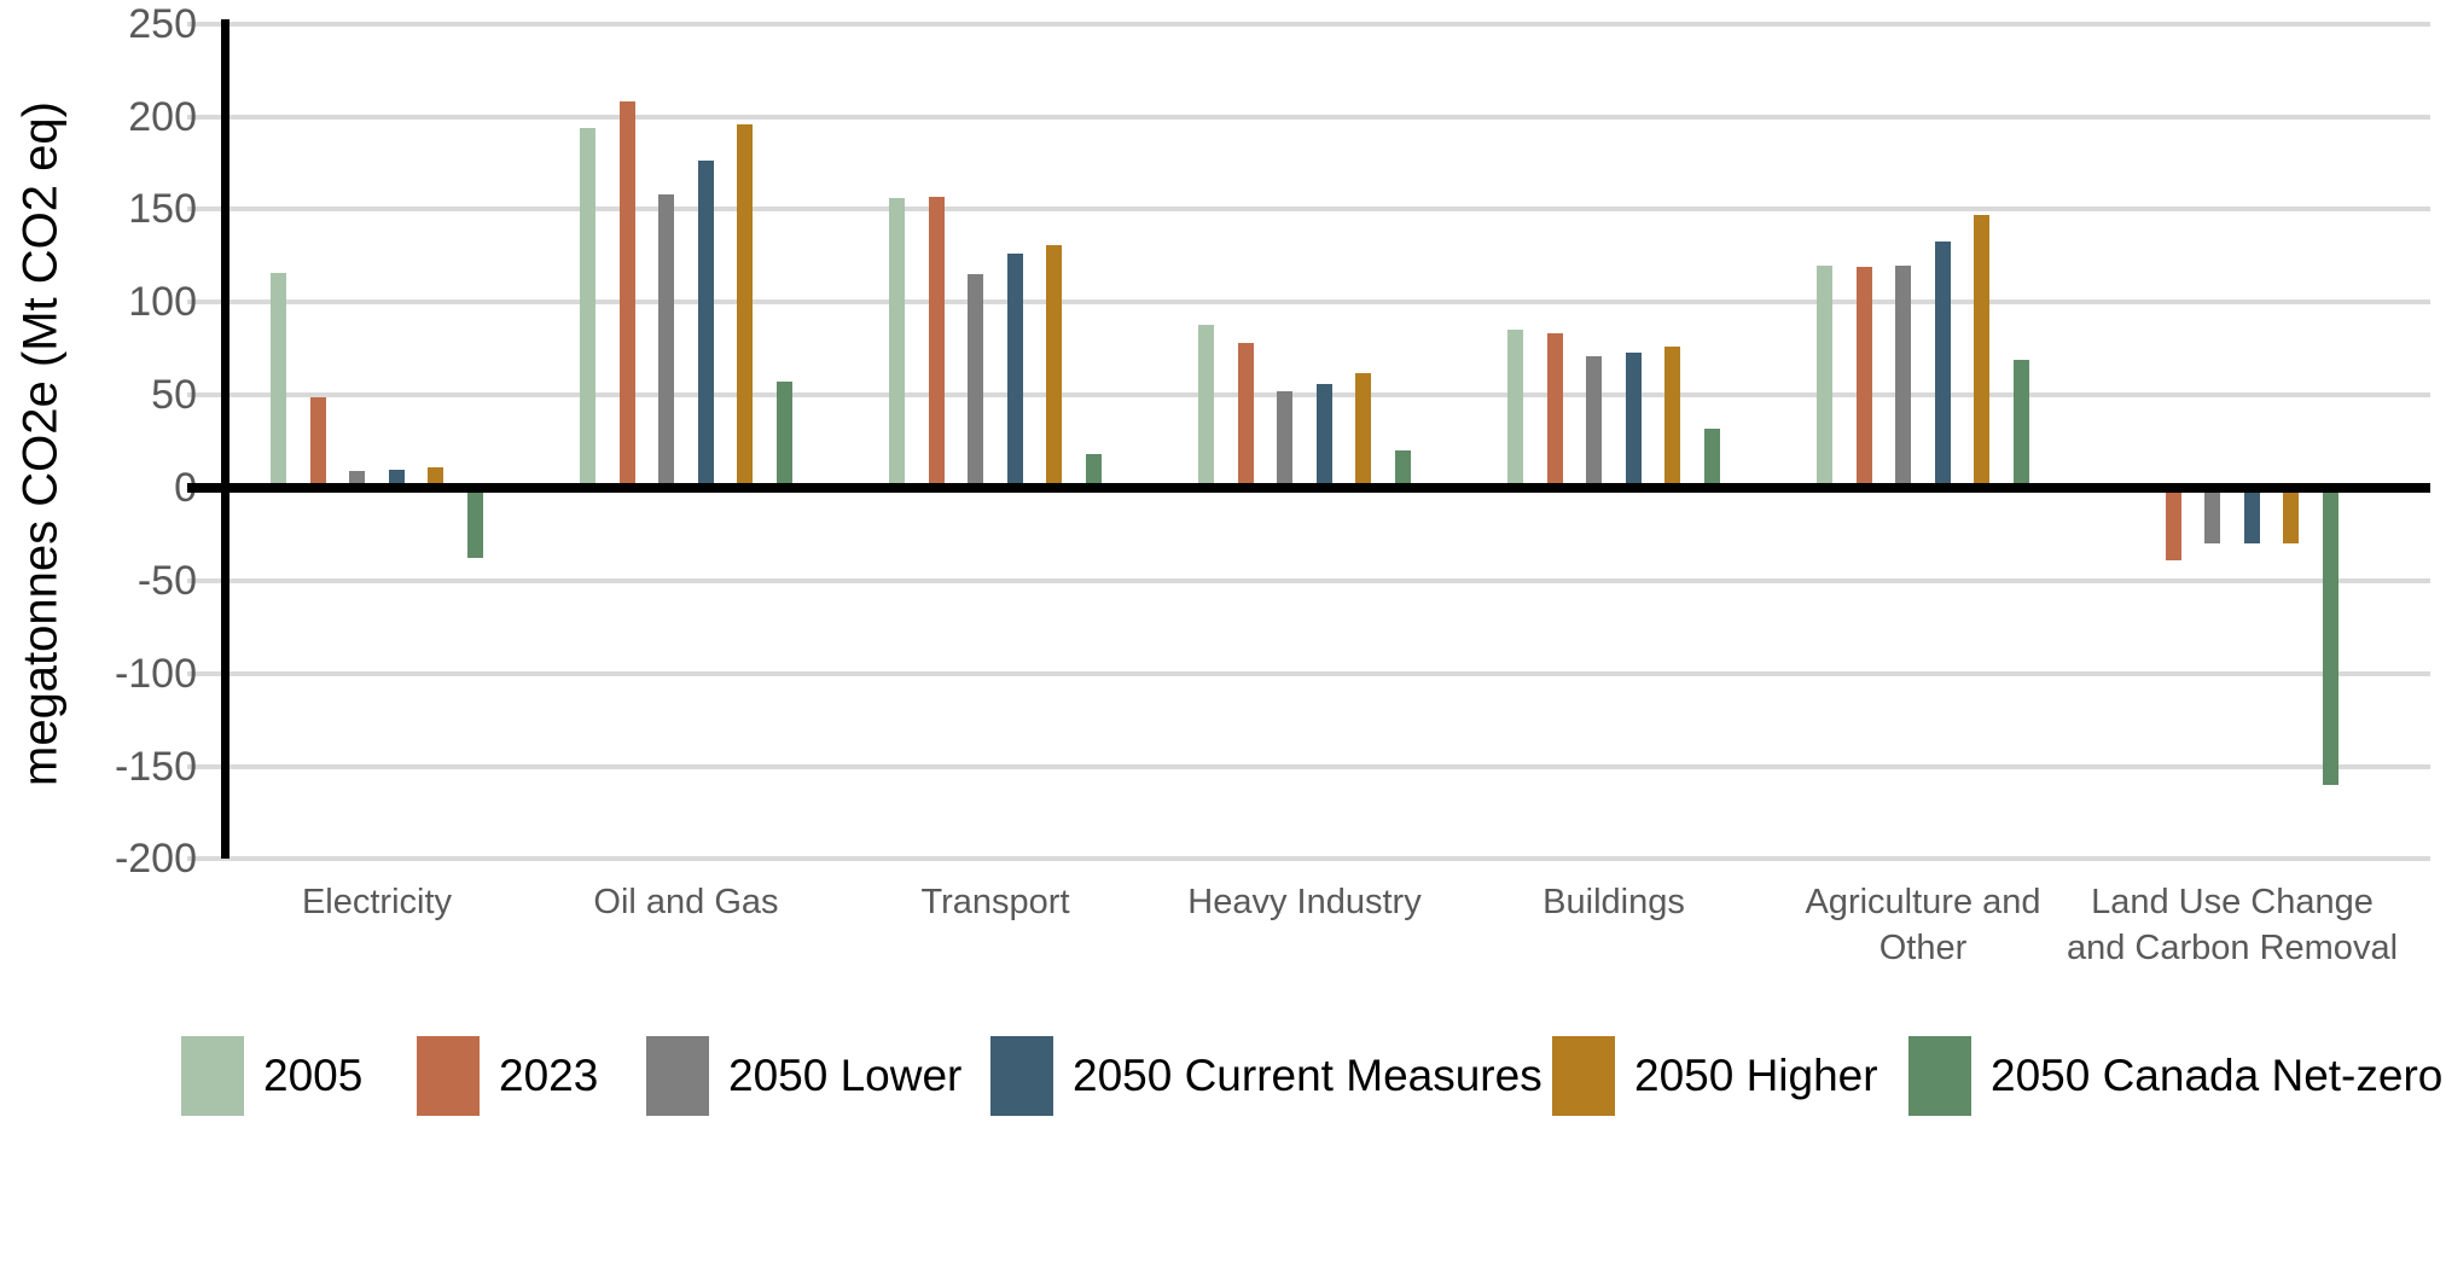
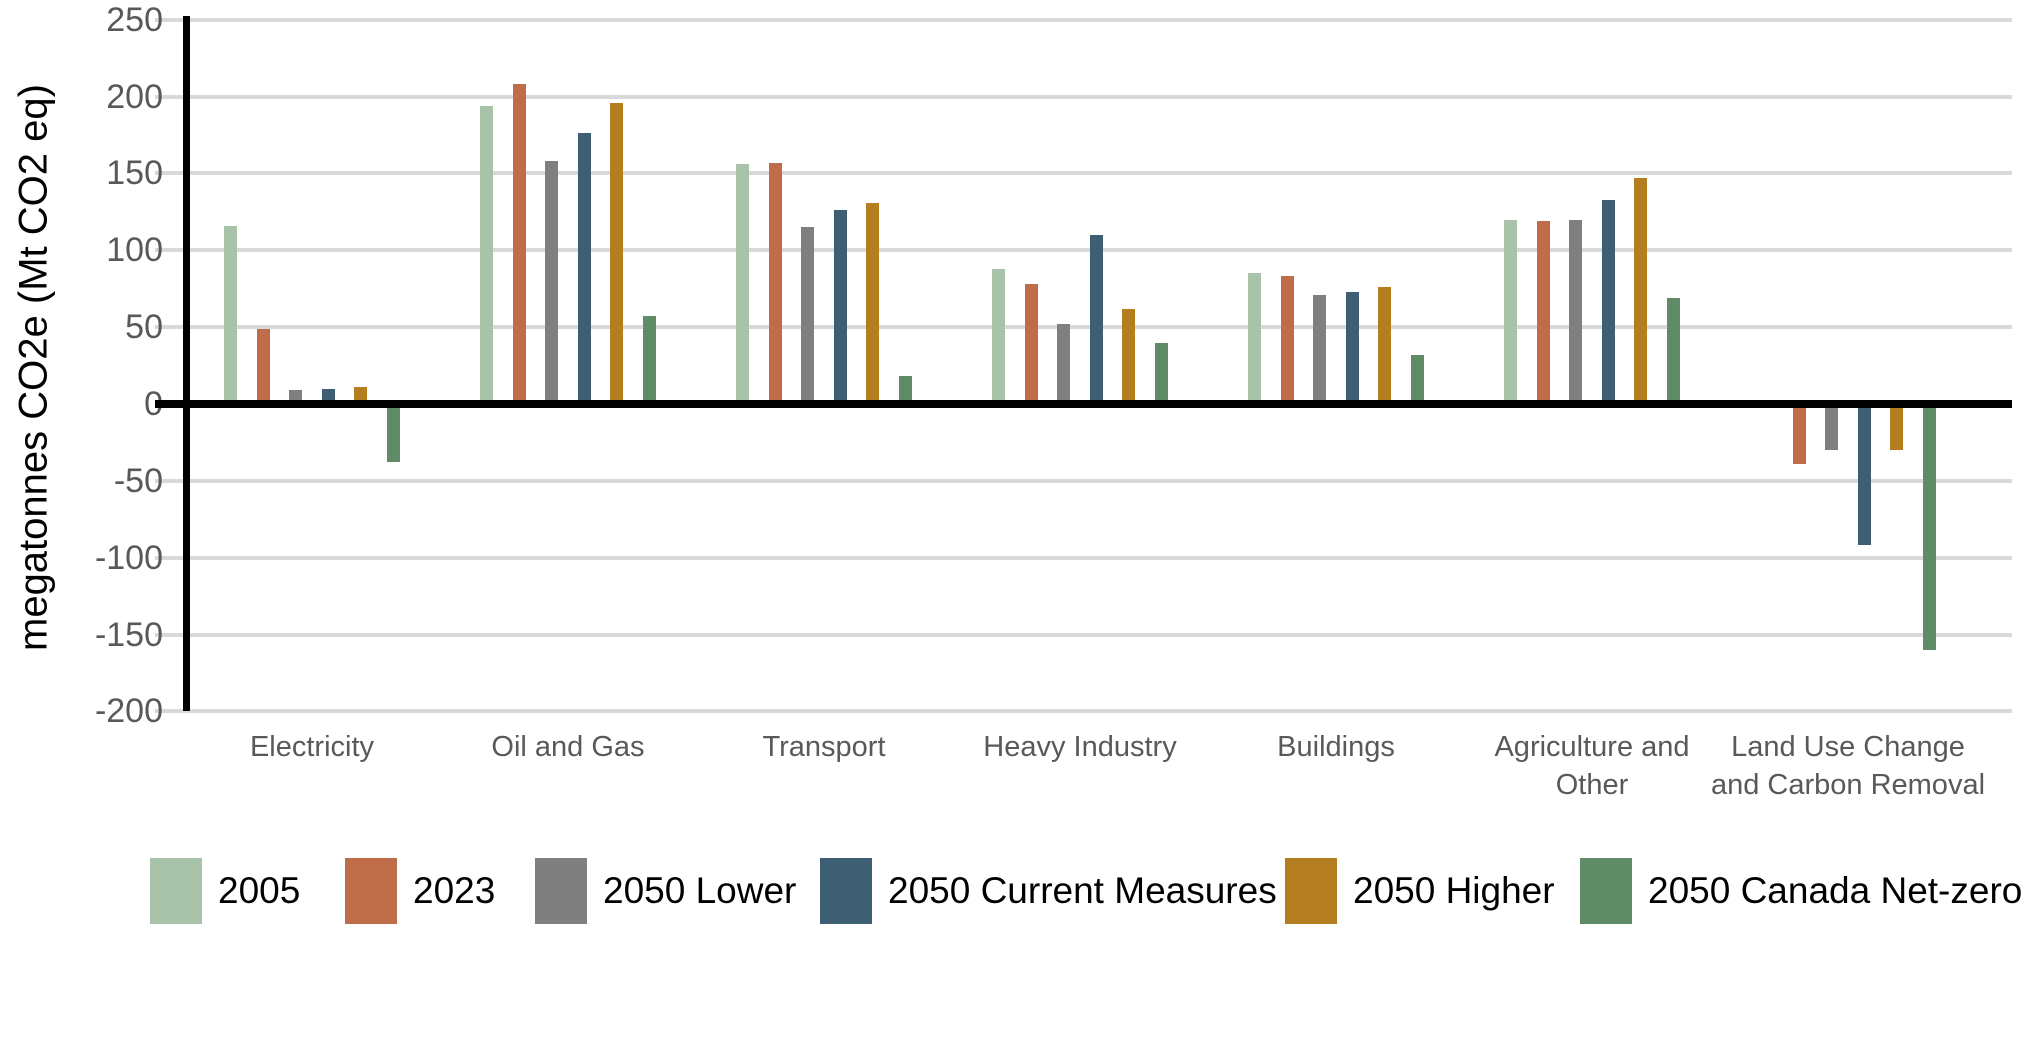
2050 Current Measures/Heavy Industry: 56 -> 110
2050 Canada Net-zero/Heavy Industry: 20 -> 40
2050 Current Measures/Land Use Change and Carbon Removal: -30 -> -92
